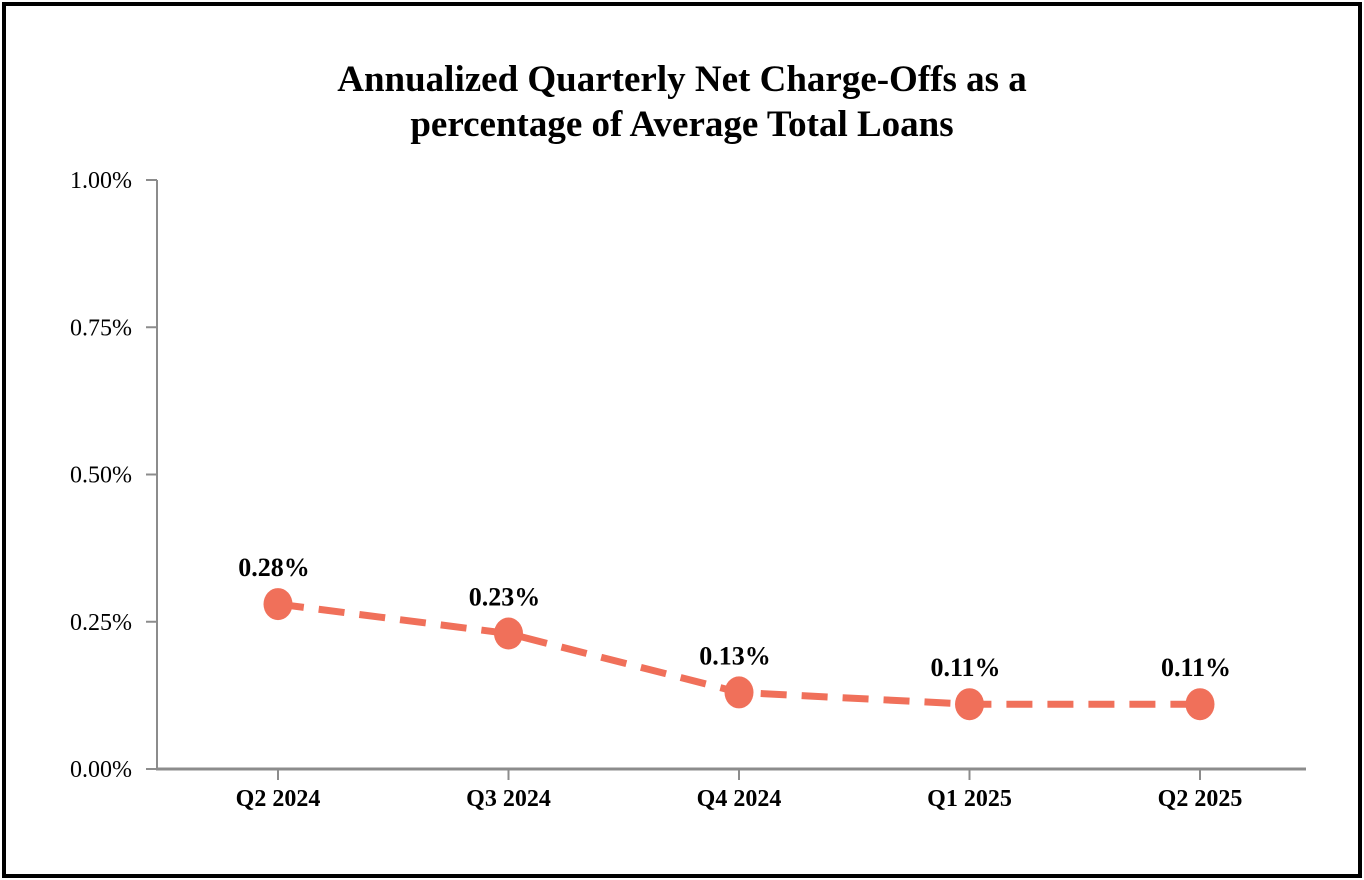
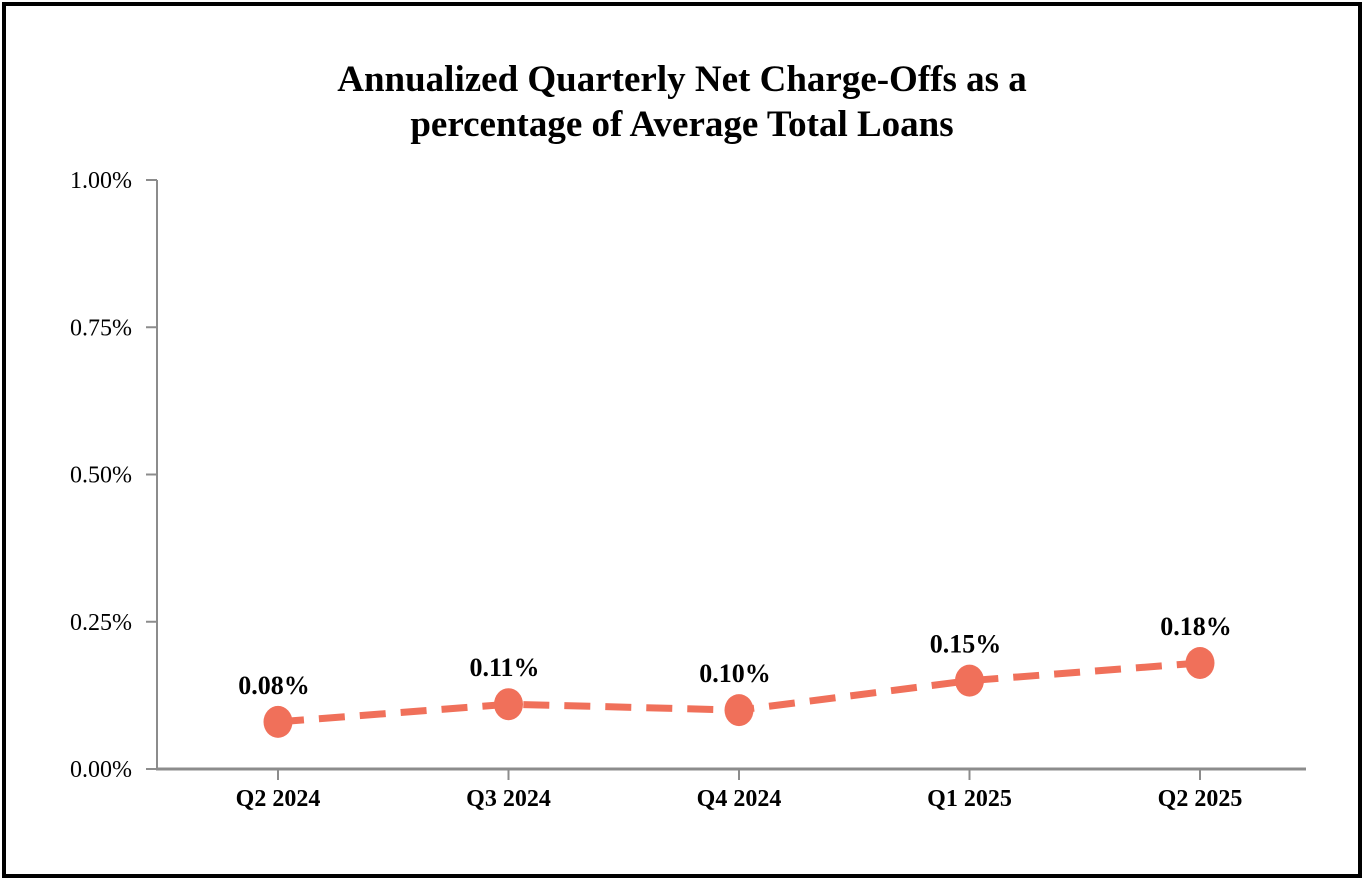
Q2 2024: 0.28% -> 0.08%
Q3 2024: 0.23% -> 0.11%
Q4 2024: 0.13% -> 0.10%
Q1 2025: 0.11% -> 0.15%
Q2 2025: 0.11% -> 0.18%
